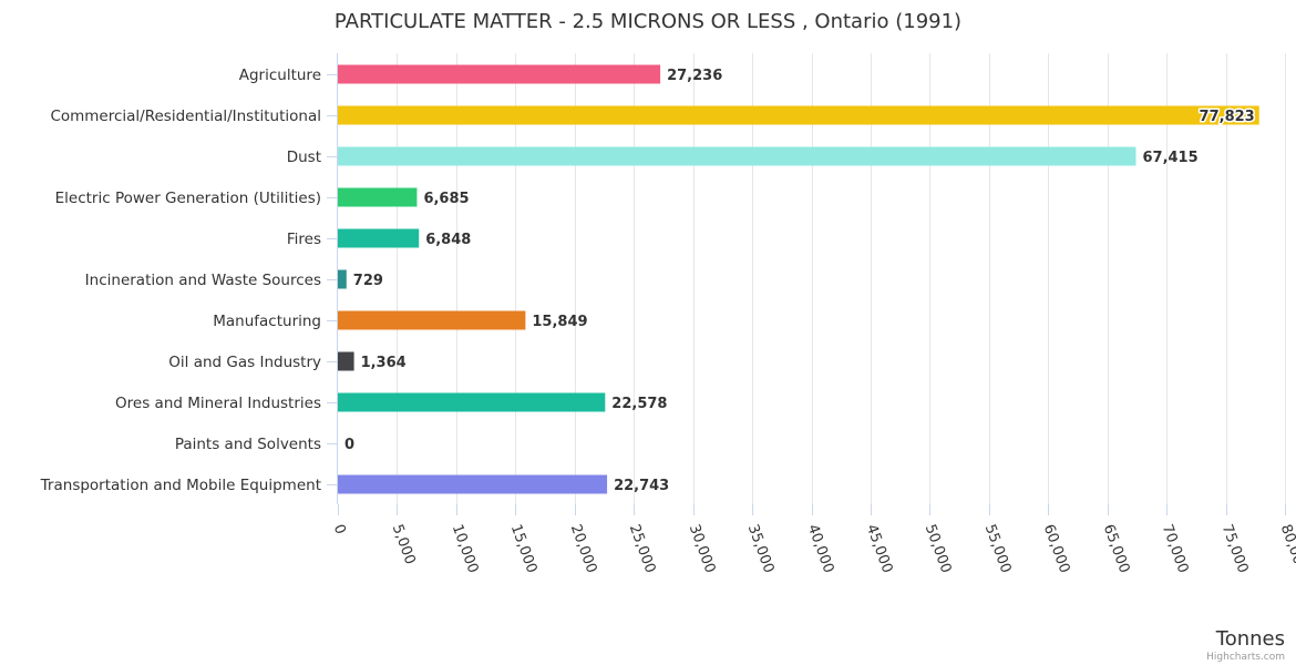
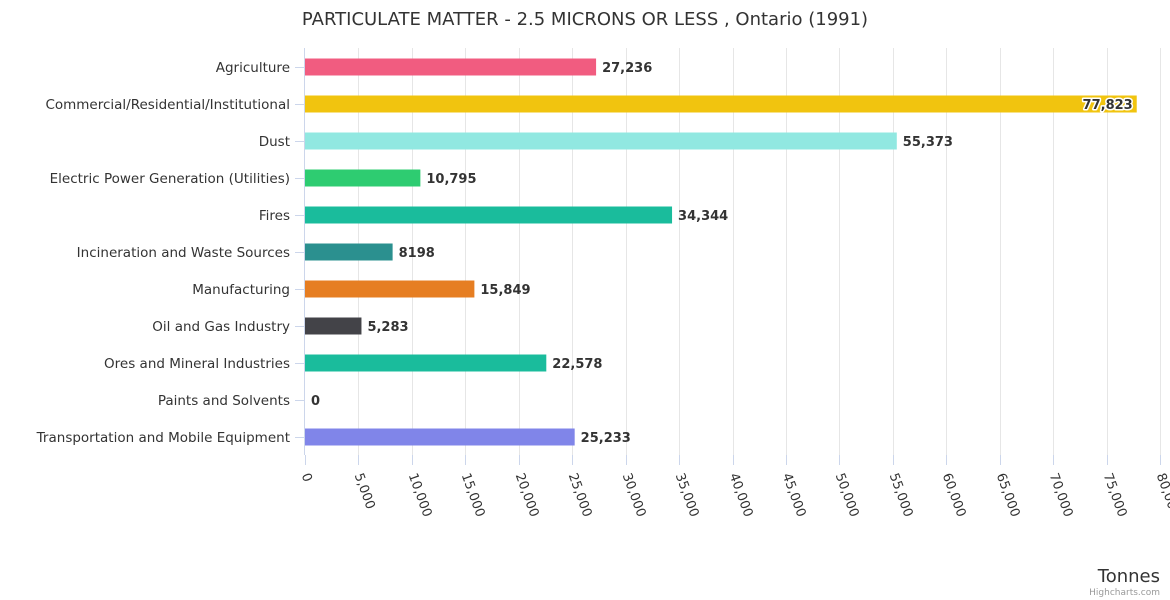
Dust: 67,415 -> 55,373
Electric Power Generation (Utilities): 6,685 -> 10,795
Fires: 6,848 -> 34,344
Incineration and Waste Sources: 729 -> 8198
Oil and Gas Industry: 1,364 -> 5,283
Transportation and Mobile Equipment: 22,743 -> 25,233
